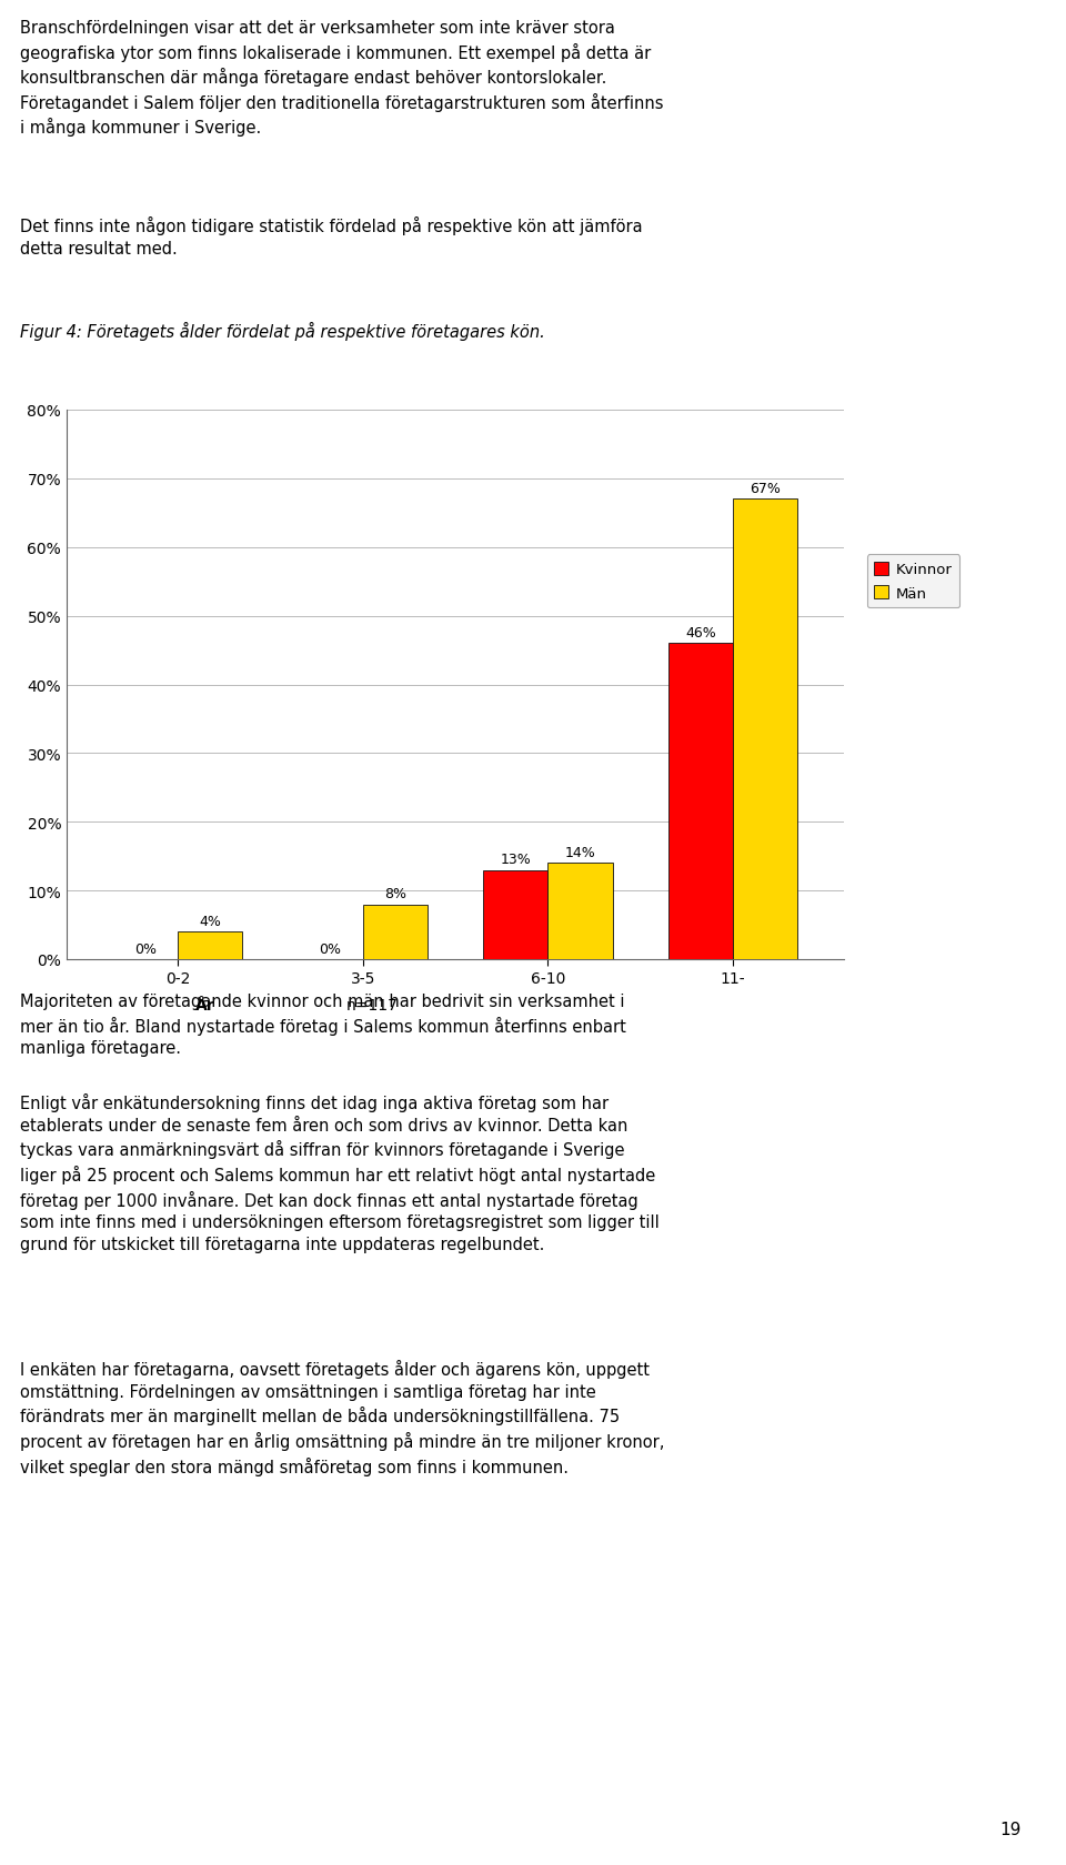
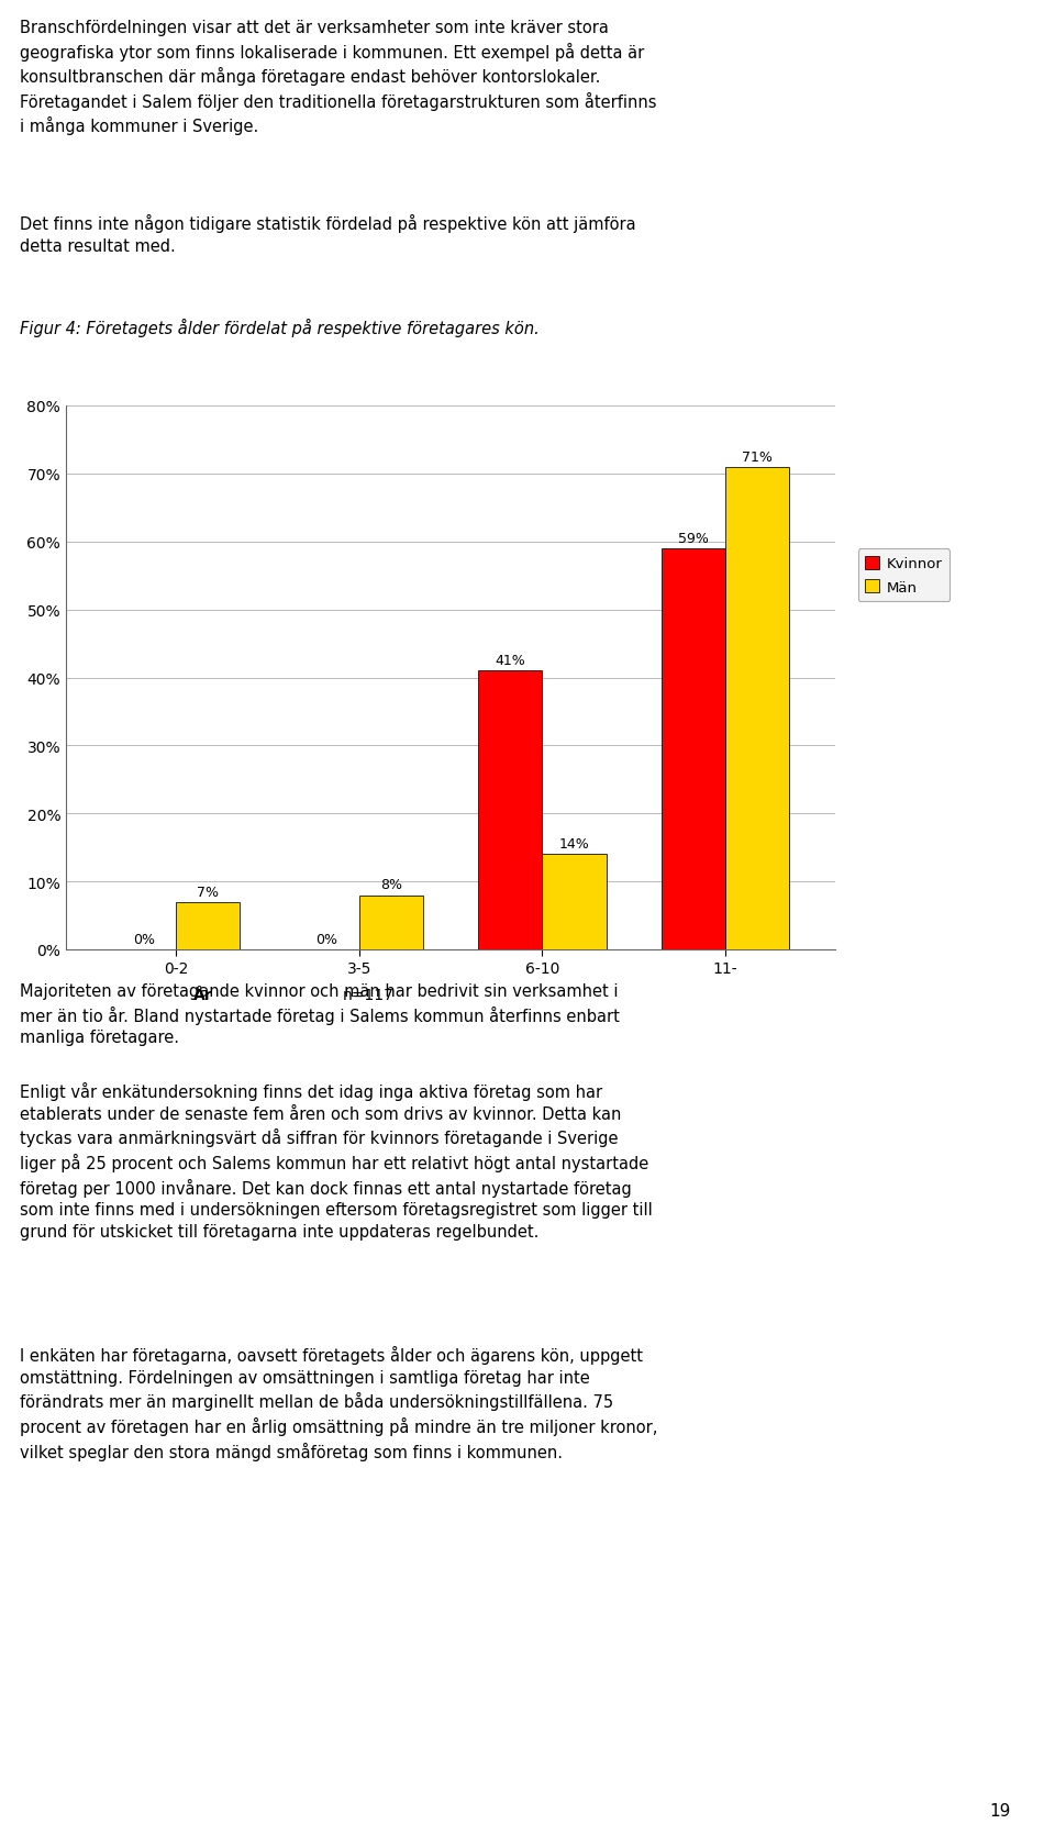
Män/0-2: 4% -> 7%
Kvinnor/6-10: 13% -> 41%
Kvinnor/11-: 46% -> 59%
Män/11-: 67% -> 71%
